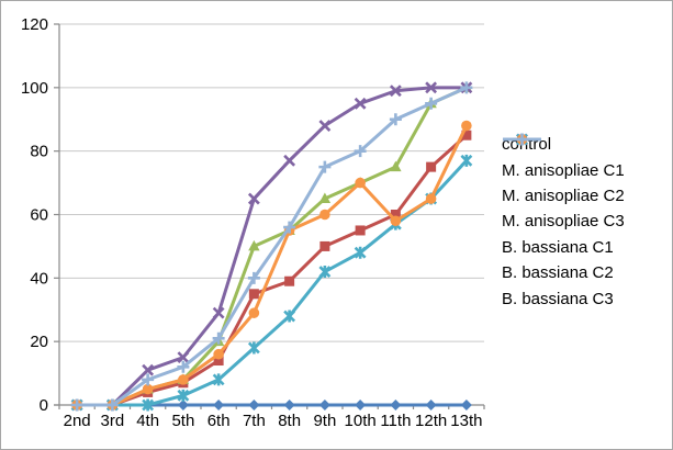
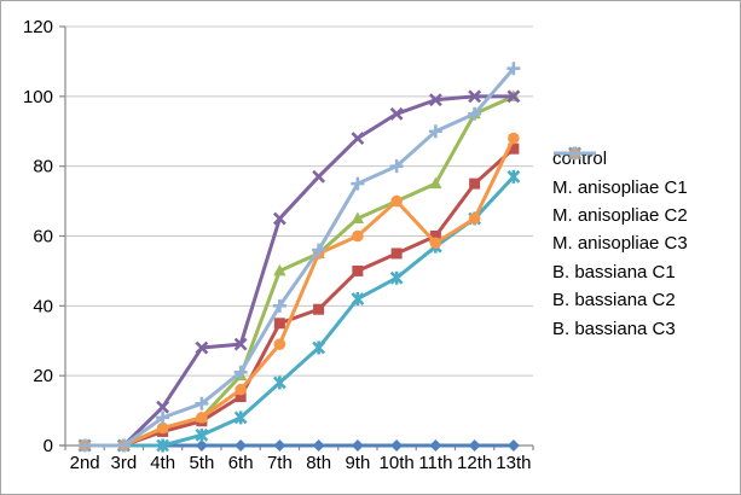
M. anisopliae C3/5th: 15 -> 28
B. bassiana C3/13th: 100 -> 108
